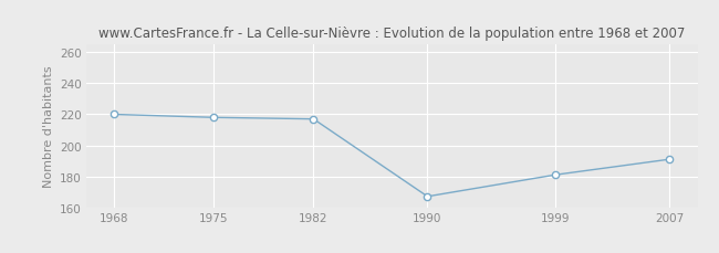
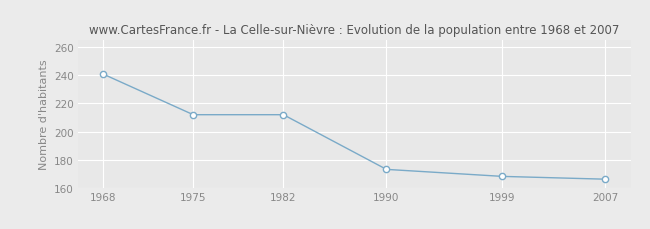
1968: 220 -> 241
1975: 218 -> 212
1982: 217 -> 212
1990: 167 -> 173
1999: 181 -> 168
2007: 191 -> 166
